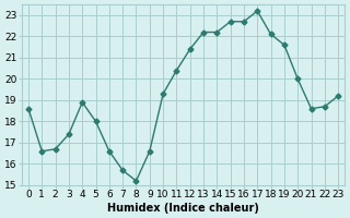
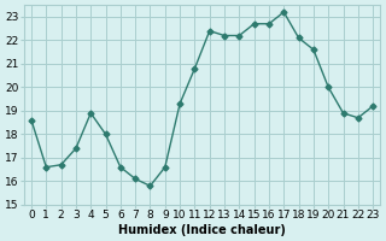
7: 15.7 -> 16.1
8: 15.2 -> 15.8
11: 20.4 -> 20.8
12: 21.4 -> 22.4
21: 18.6 -> 18.9
